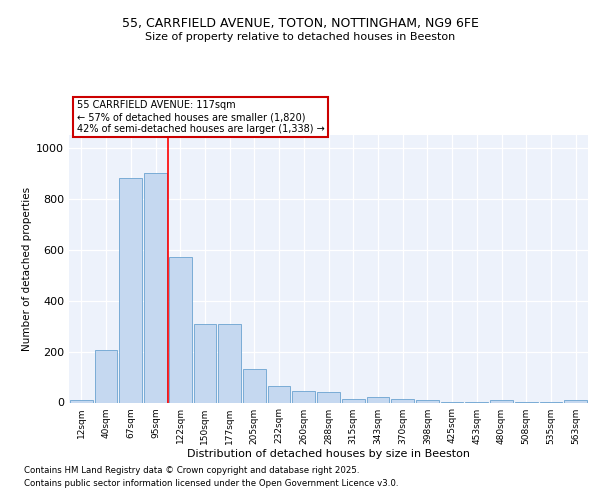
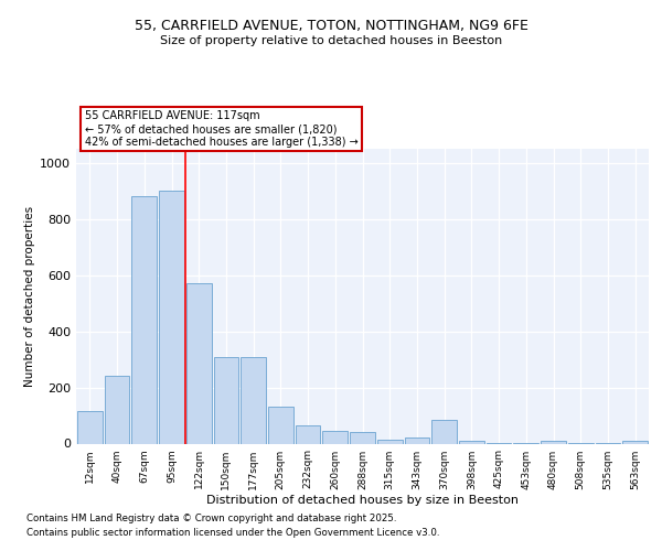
12sqm: 10 -> 115
40sqm: 205 -> 240
370sqm: 12 -> 85
